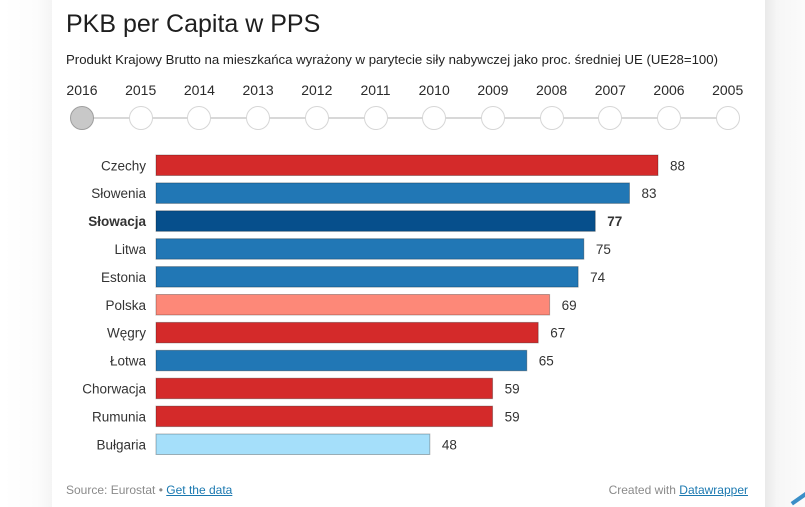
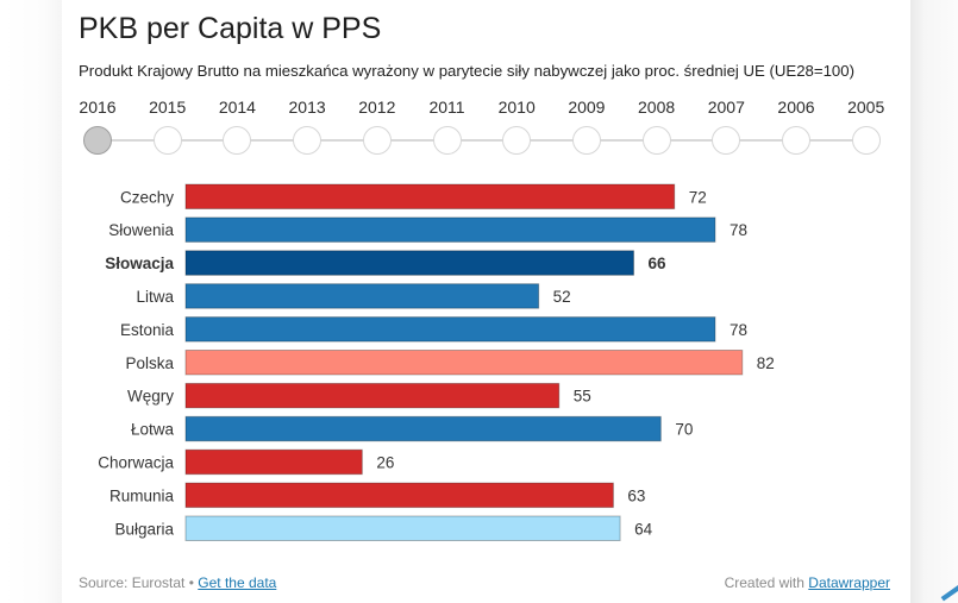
Czechy: 88 -> 72
Słowenia: 83 -> 78
Słowacja: 77 -> 66
Litwa: 75 -> 52
Estonia: 74 -> 78
Polska: 69 -> 82
Węgry: 67 -> 55
Łotwa: 65 -> 70
Chorwacja: 59 -> 26
Rumunia: 59 -> 63
Bułgaria: 48 -> 64
